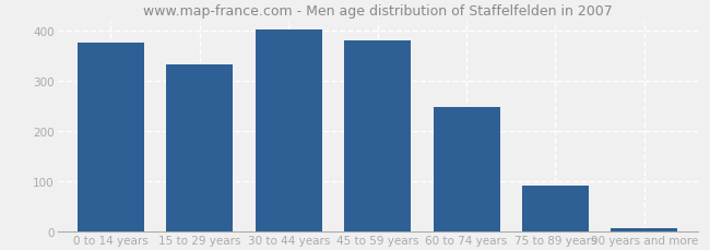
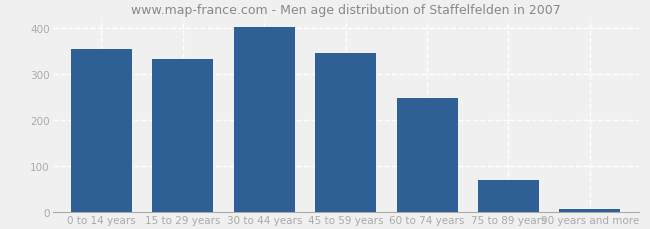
0 to 14 years: 375 -> 355
45 to 59 years: 380 -> 345
75 to 89 years: 91 -> 70
